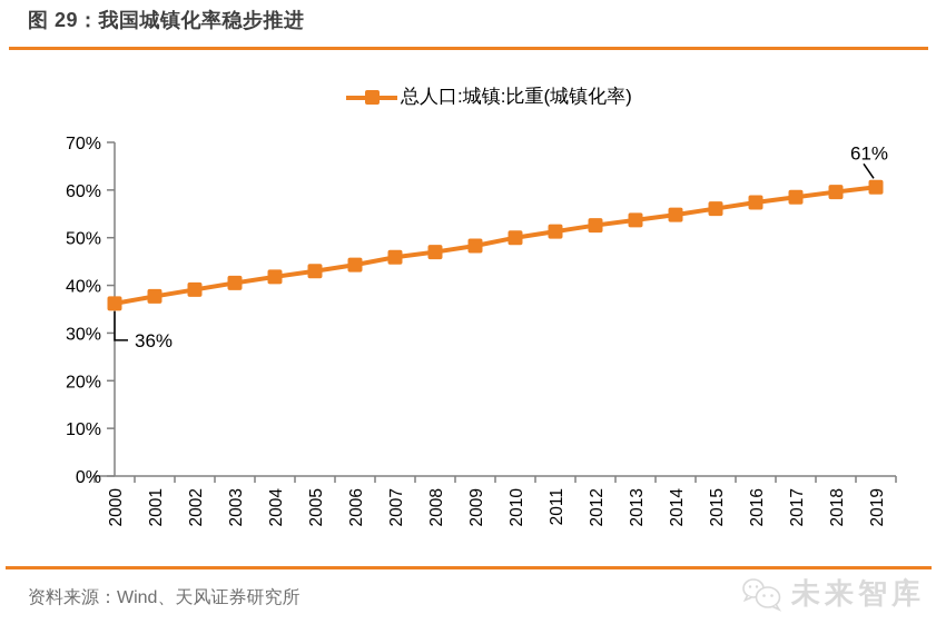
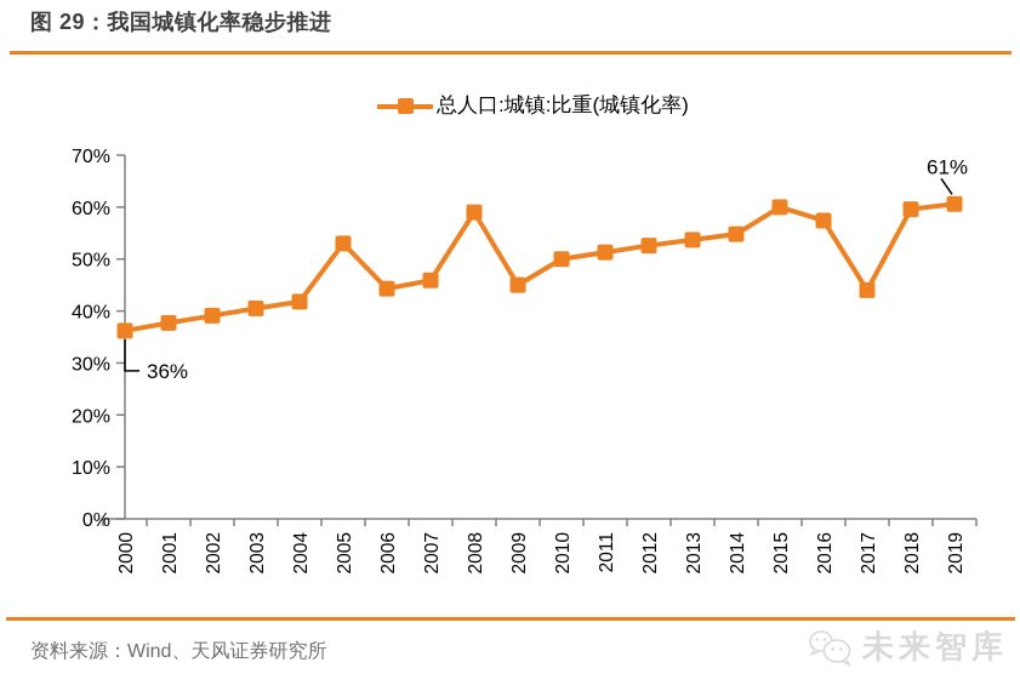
2005: 43% -> 53%
2008: 47% -> 59%
2009: 48% -> 45%
2015: 56% -> 60%
2017: 58% -> 44%
